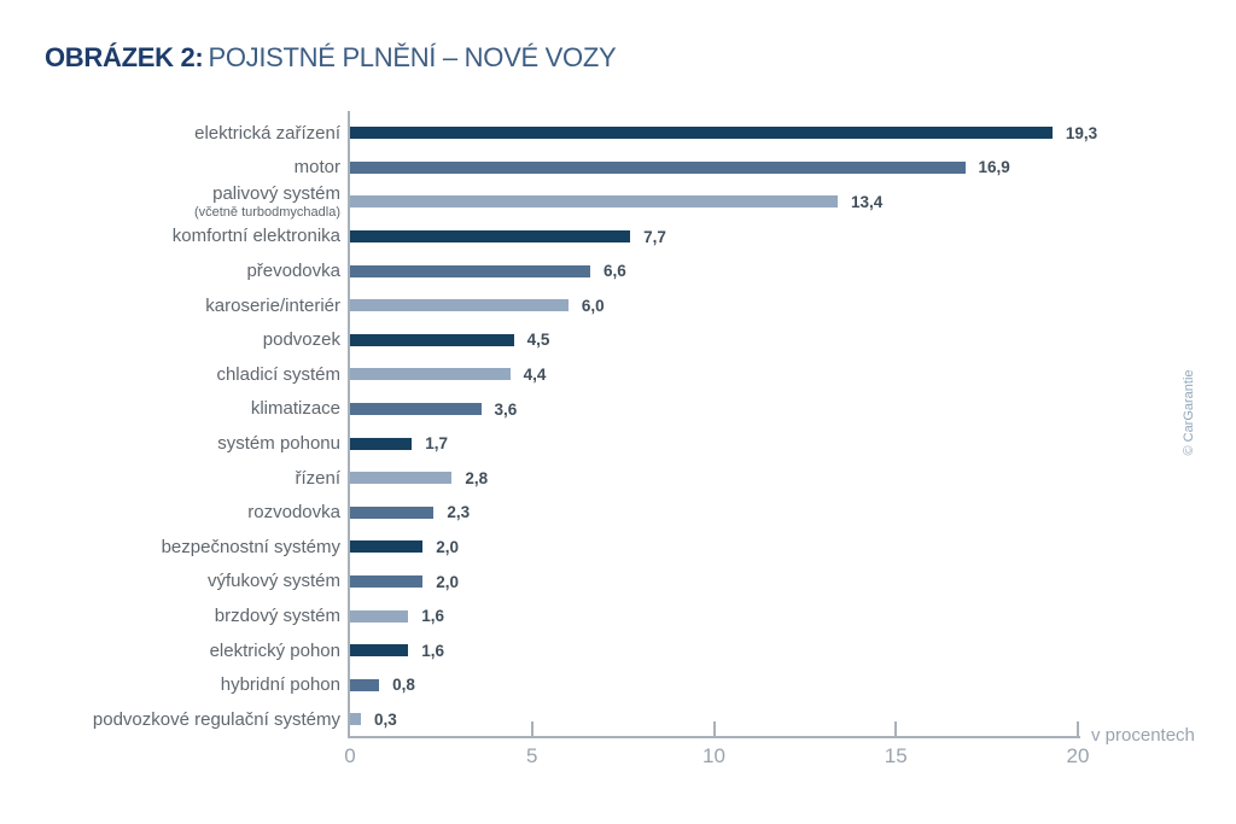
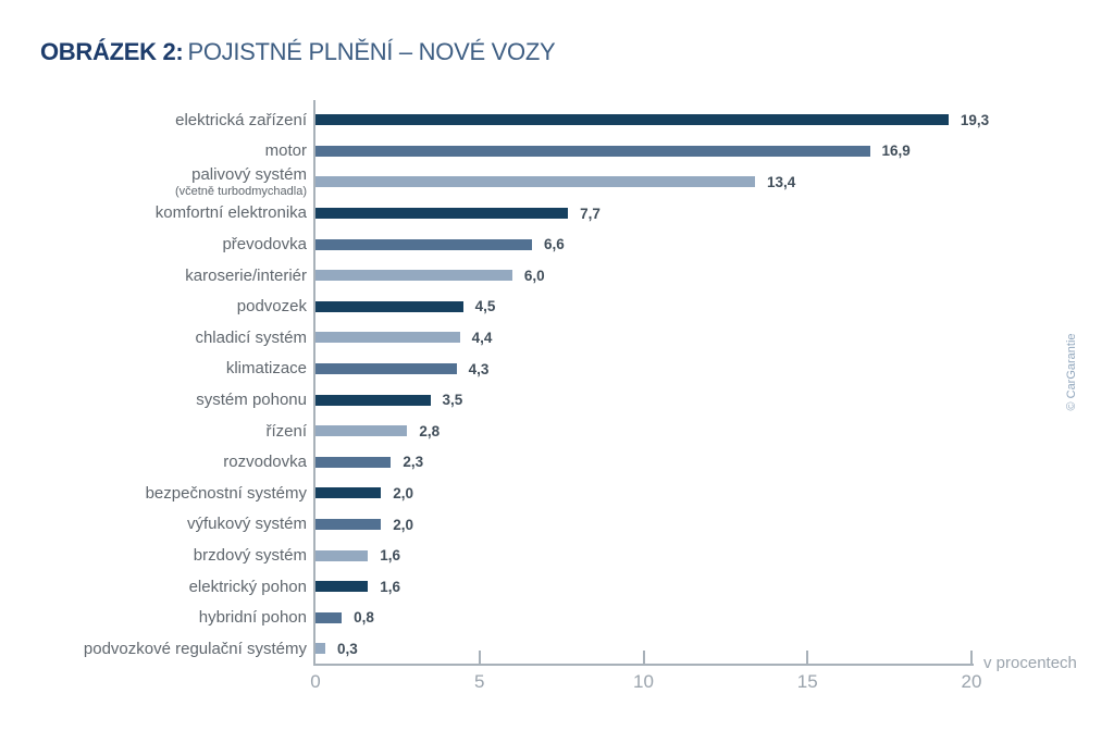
klimatizace: 3,6 -> 4,3
systém pohonu: 1,7 -> 3,5
